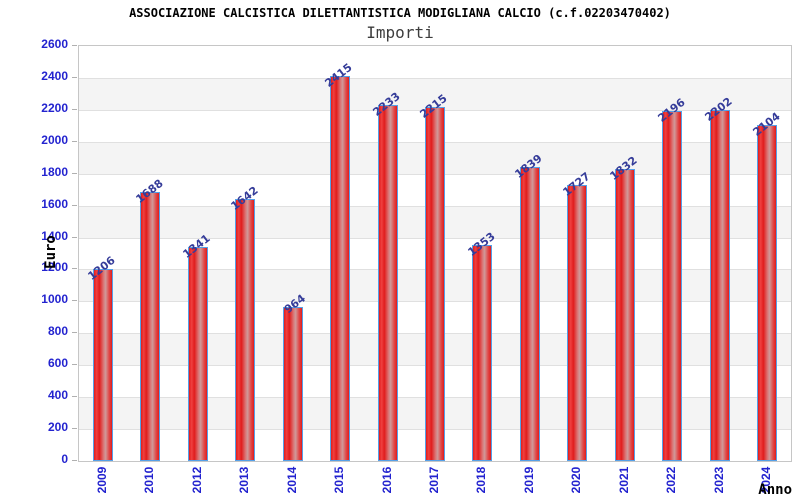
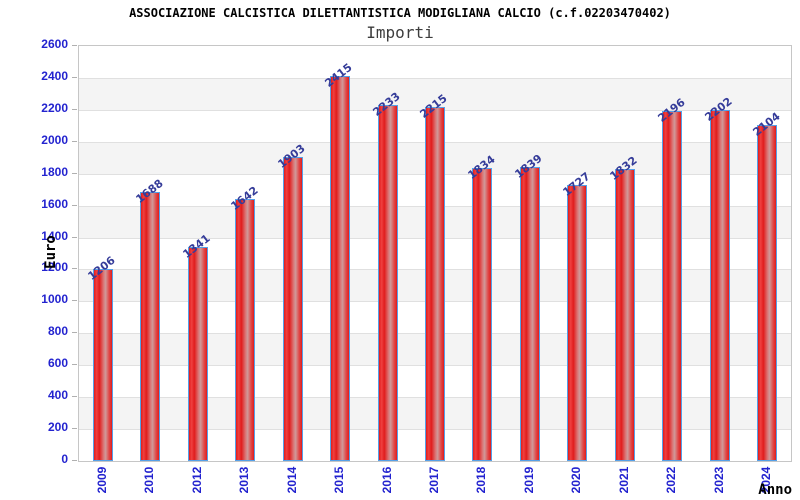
2014: 964 -> 1903
2018: 1353 -> 1834
